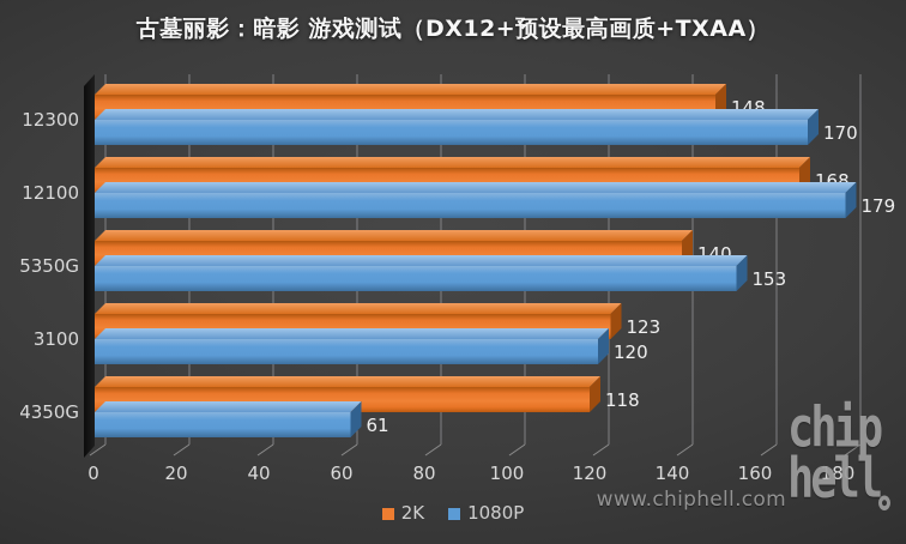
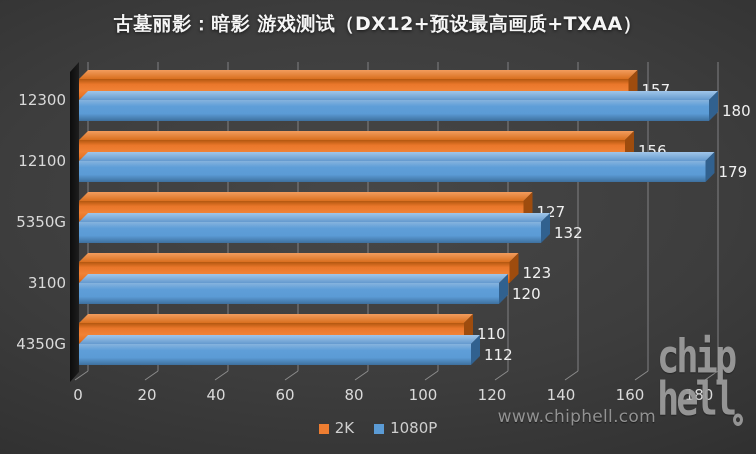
2K/12300: 148 -> 157
1080P/12300: 170 -> 180
2K/12100: 168 -> 156
2K/5350G: 140 -> 127
1080P/5350G: 153 -> 132
2K/4350G: 118 -> 110
1080P/4350G: 61 -> 112
